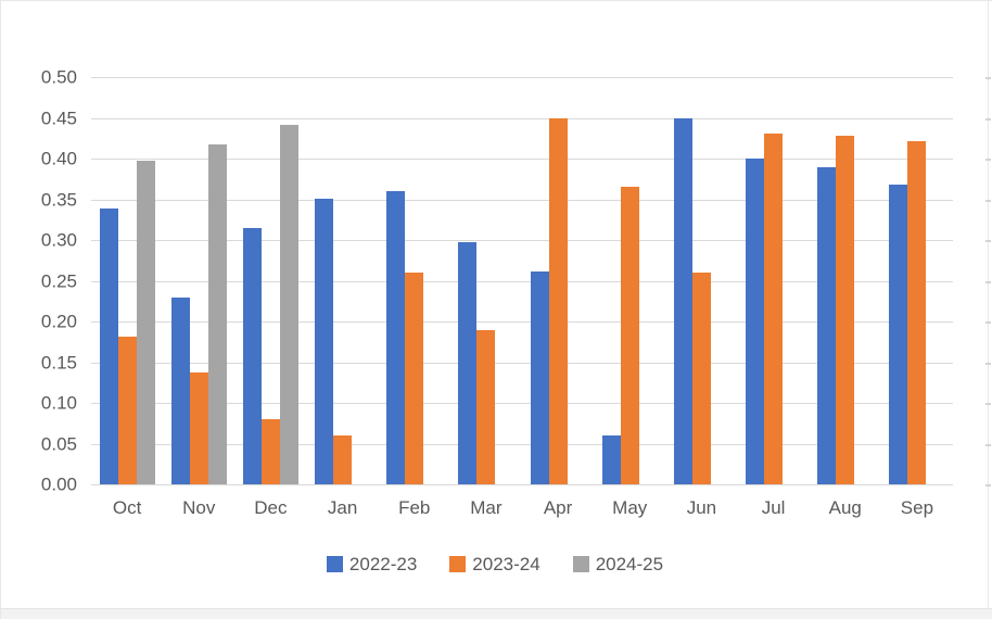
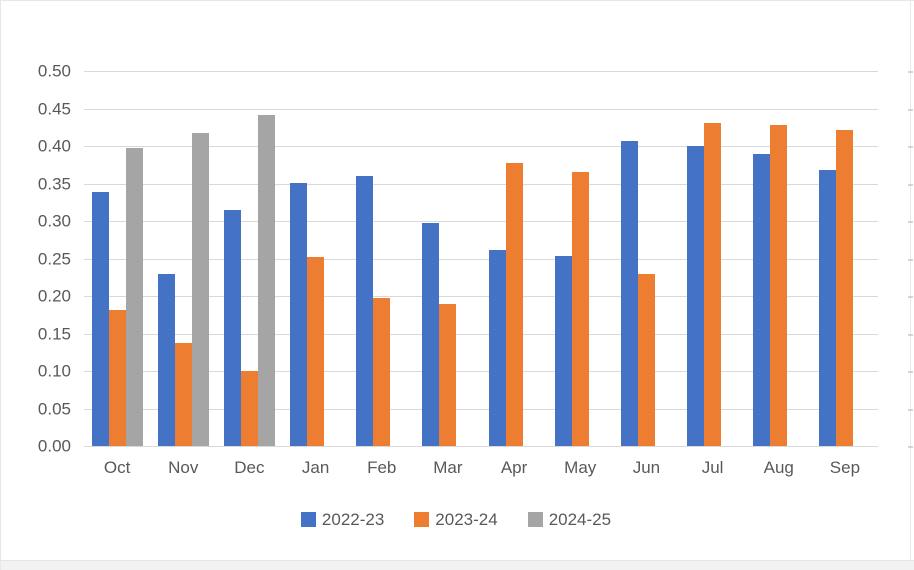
2023-24/Dec: 0.08 -> 0.10
2023-24/Jan: 0.06 -> 0.25
2023-24/Feb: 0.26 -> 0.20
2023-24/Apr: 0.45 -> 0.38
2022-23/May: 0.06 -> 0.25
2022-23/Jun: 0.45 -> 0.41
2023-24/Jun: 0.26 -> 0.23
